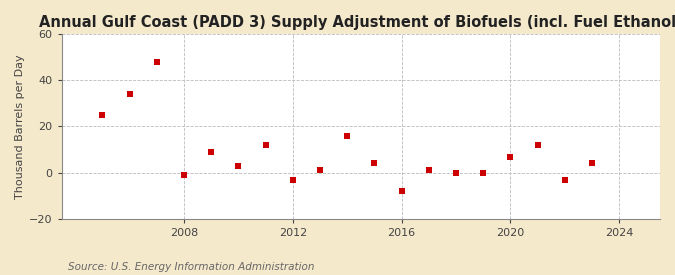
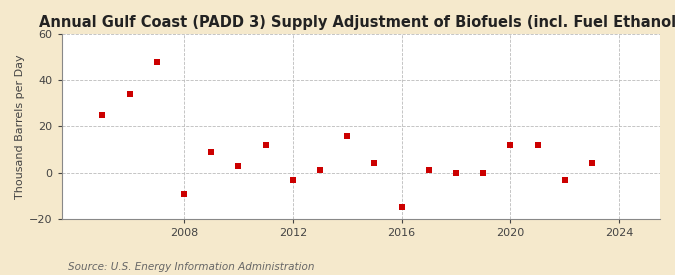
2008: -1 -> -9
2016: -8 -> -15
2020: 7 -> 12
